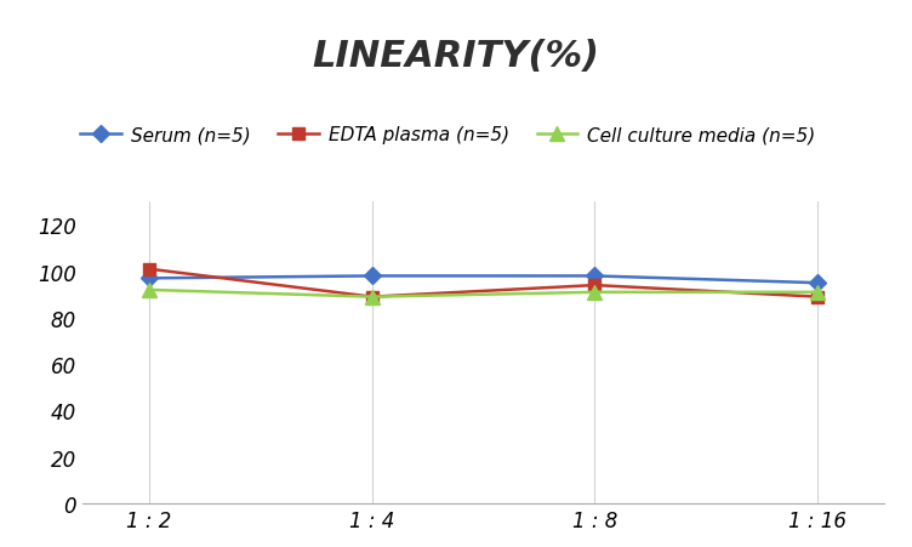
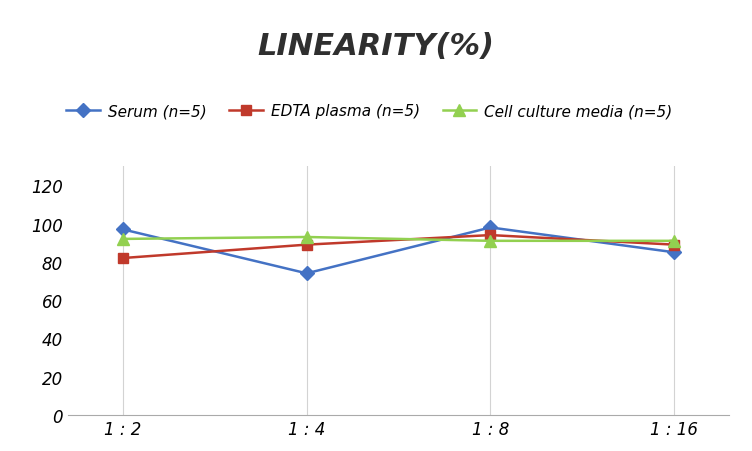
EDTA plasma (n=5)/1 : 2: 101 -> 82
Serum (n=5)/1 : 4: 98 -> 74
Cell culture media (n=5)/1 : 4: 89 -> 93
Serum (n=5)/1 : 16: 95 -> 85
